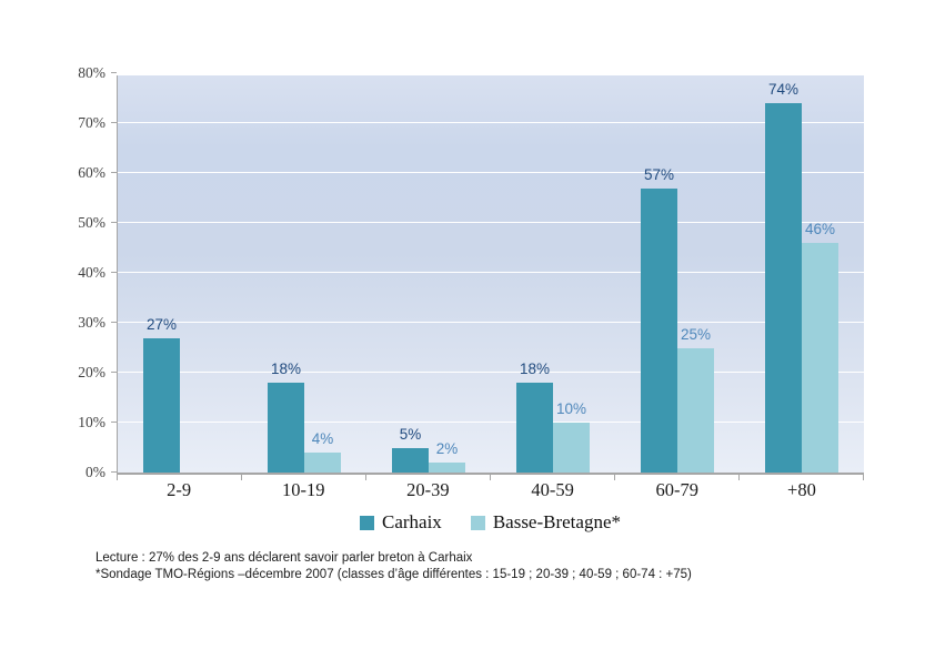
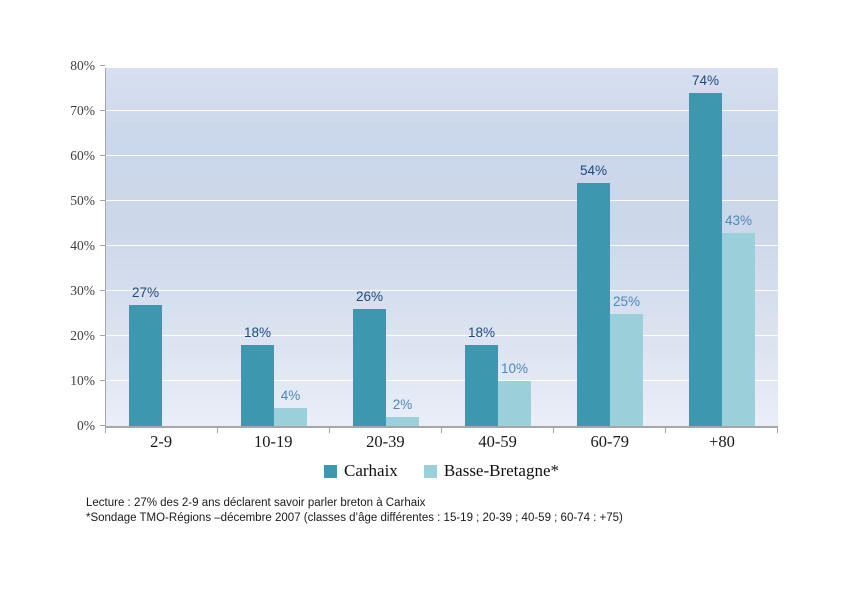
Carhaix/20-39: 5% -> 26%
Carhaix/60-79: 57% -> 54%
Basse-Bretagne*/+80: 46% -> 43%
